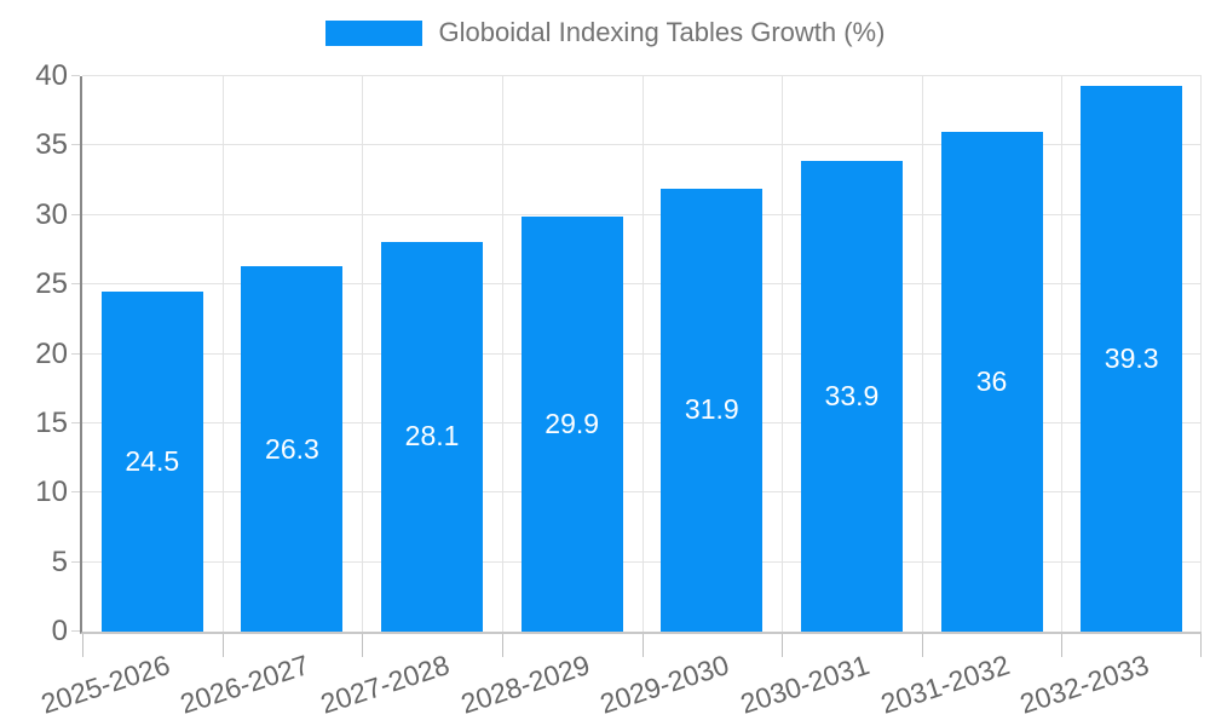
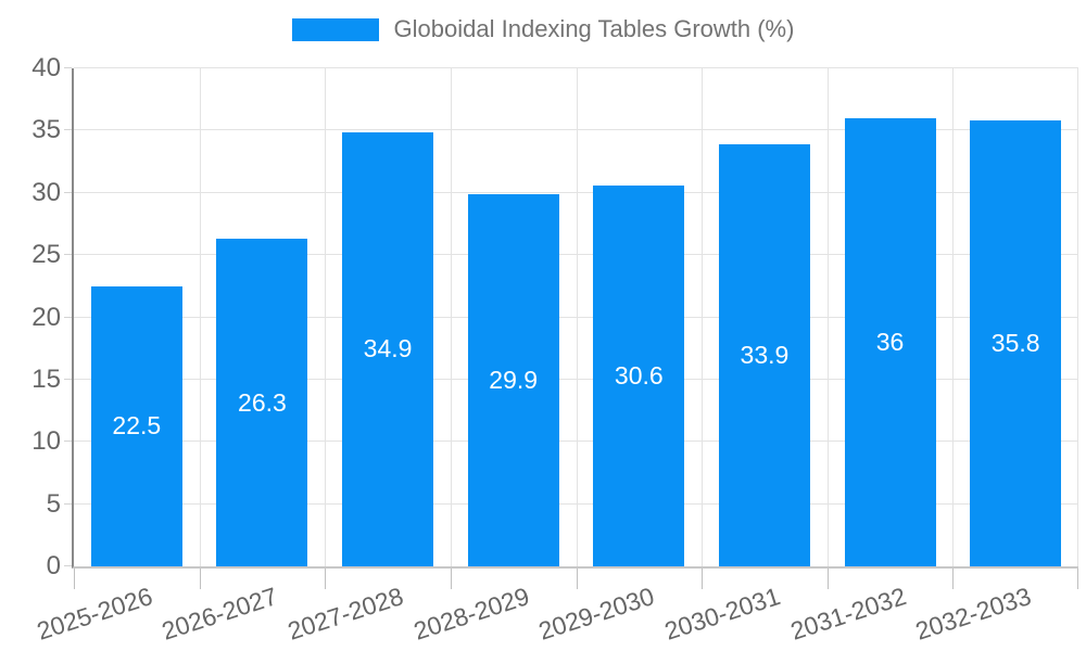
2025-2026: 24.5 -> 22.5
2027-2028: 28.1 -> 34.9
2029-2030: 31.9 -> 30.6
2032-2033: 39.3 -> 35.8
